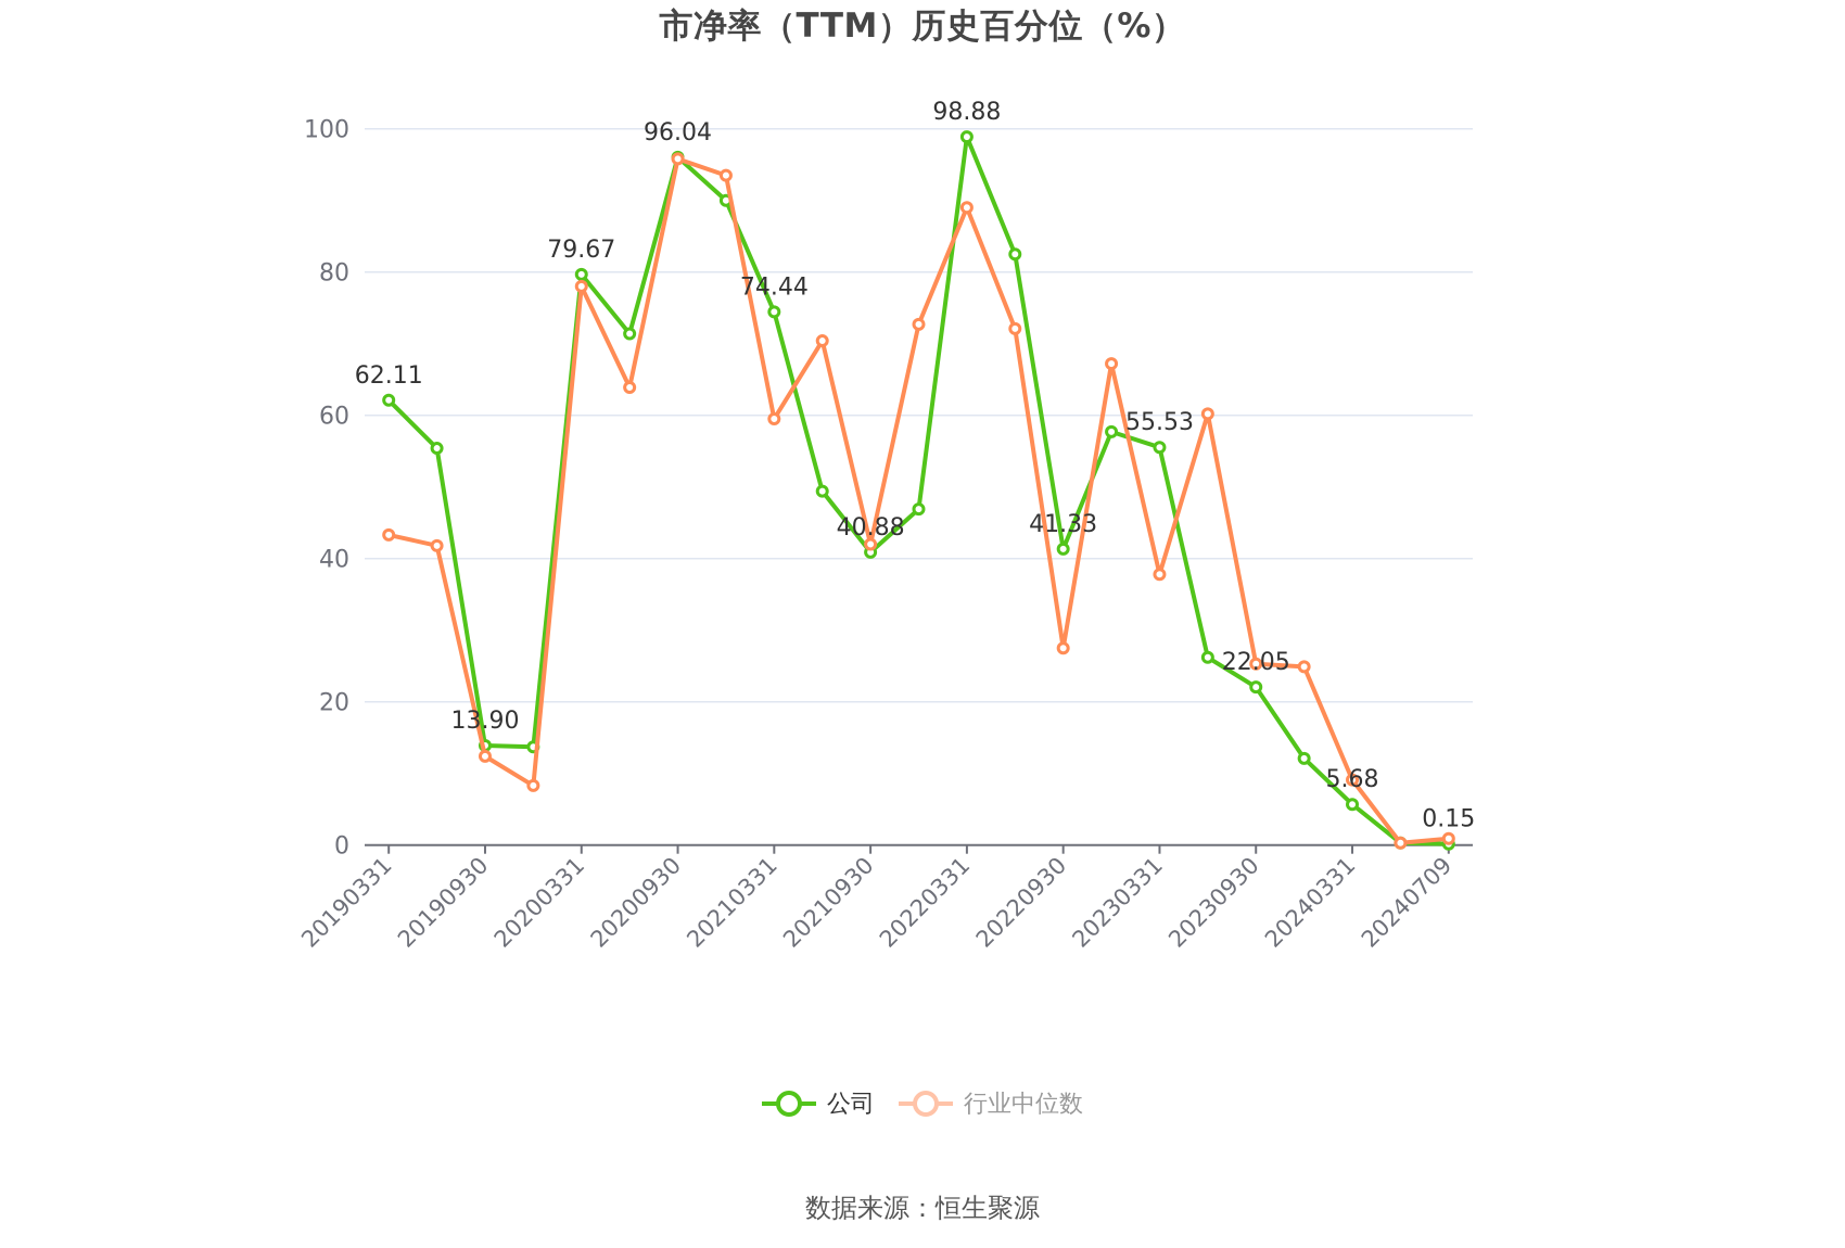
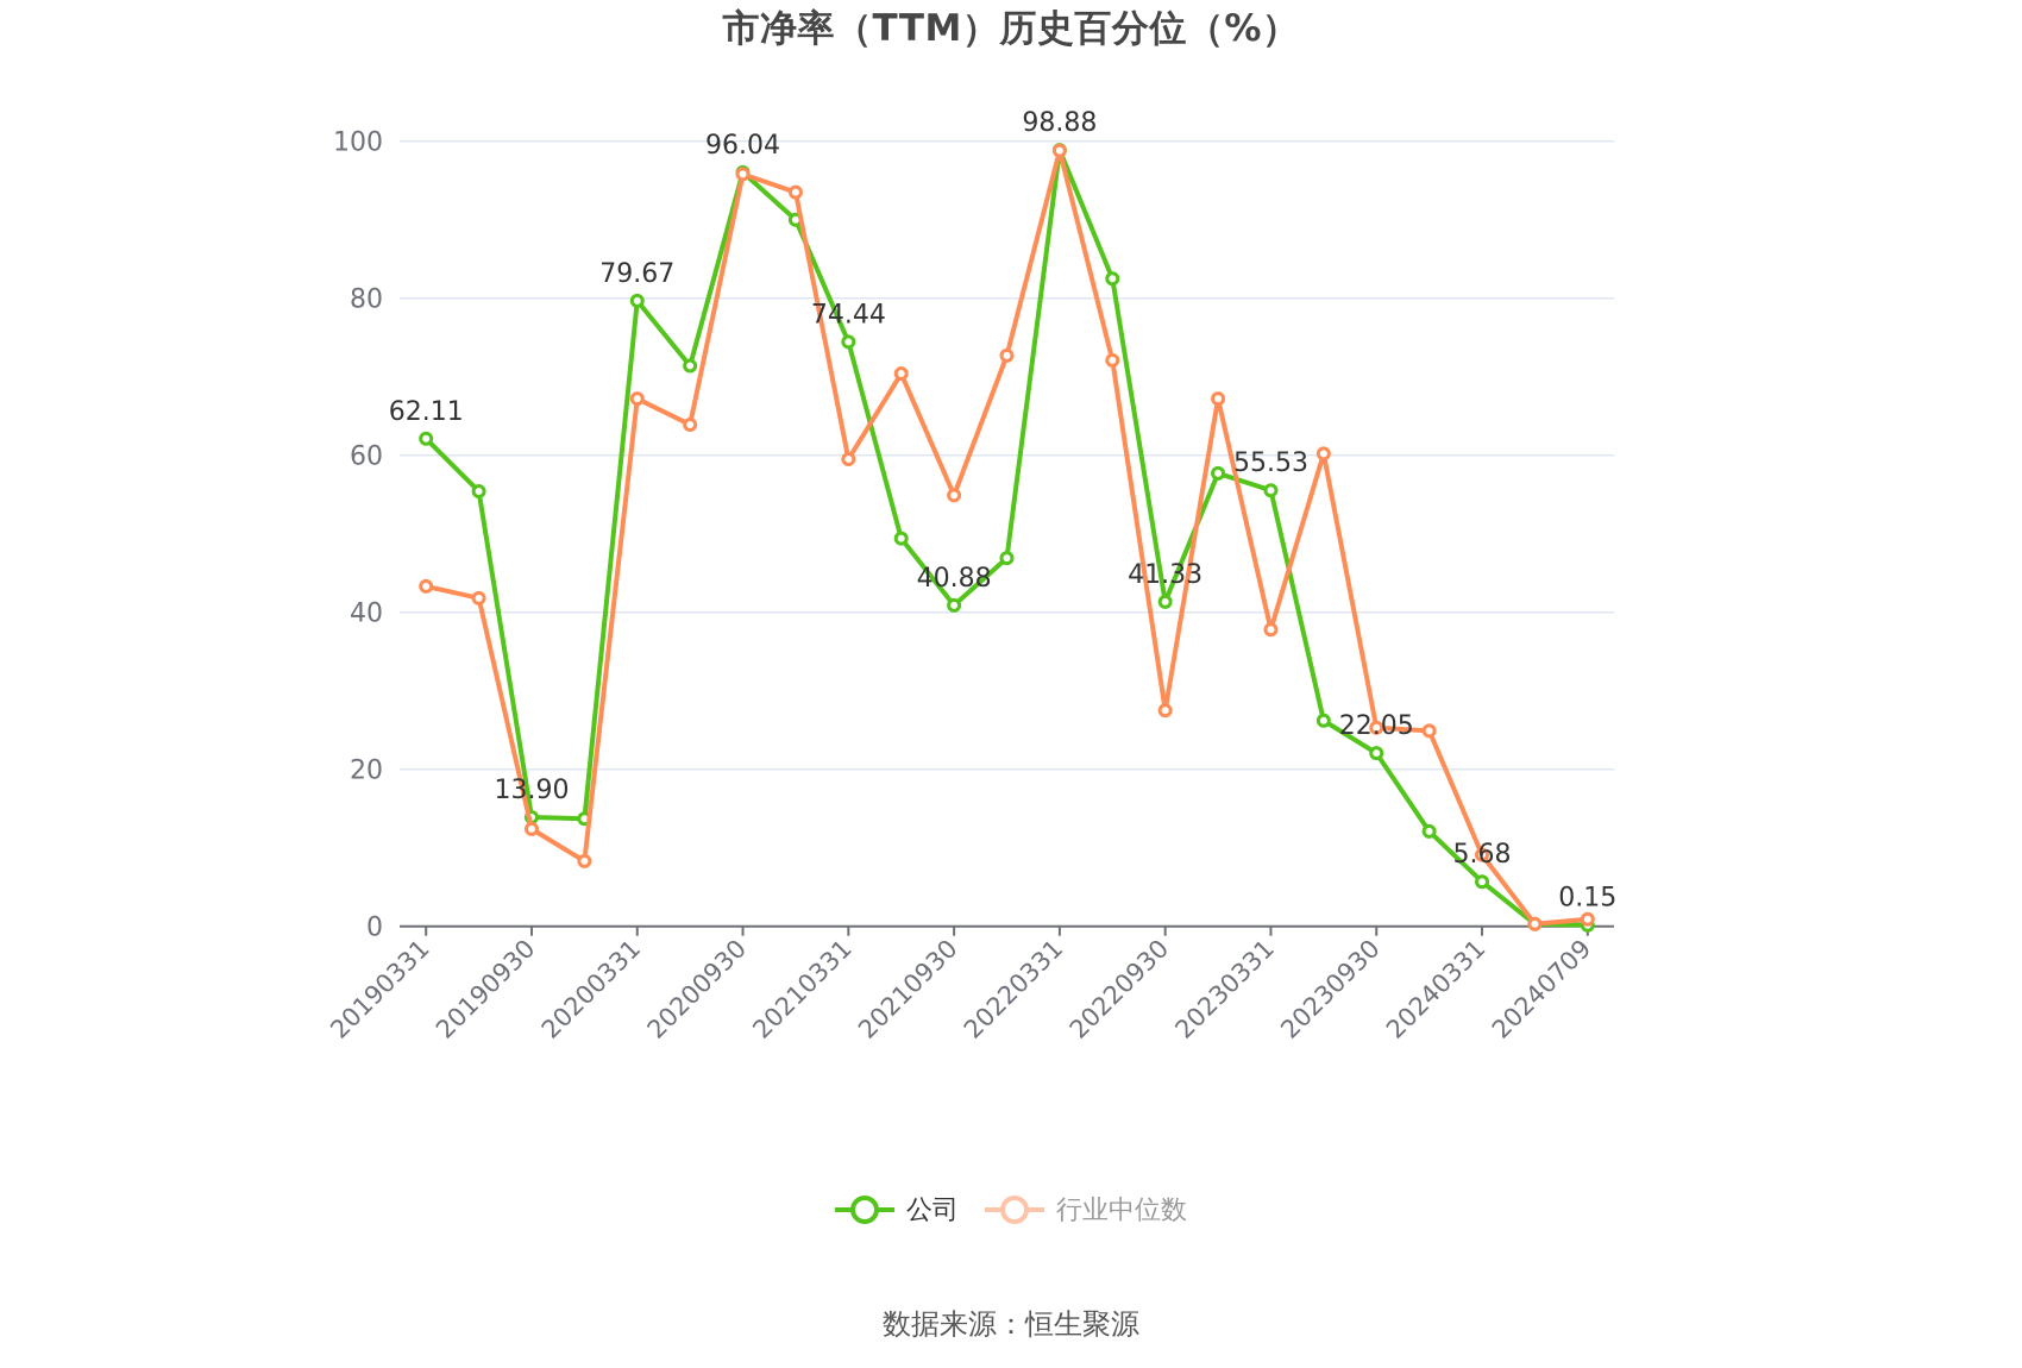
行业中位数/20200331: 78 -> 67
行业中位数/20210930: 42 -> 55
行业中位数/20220331: 89 -> 99
